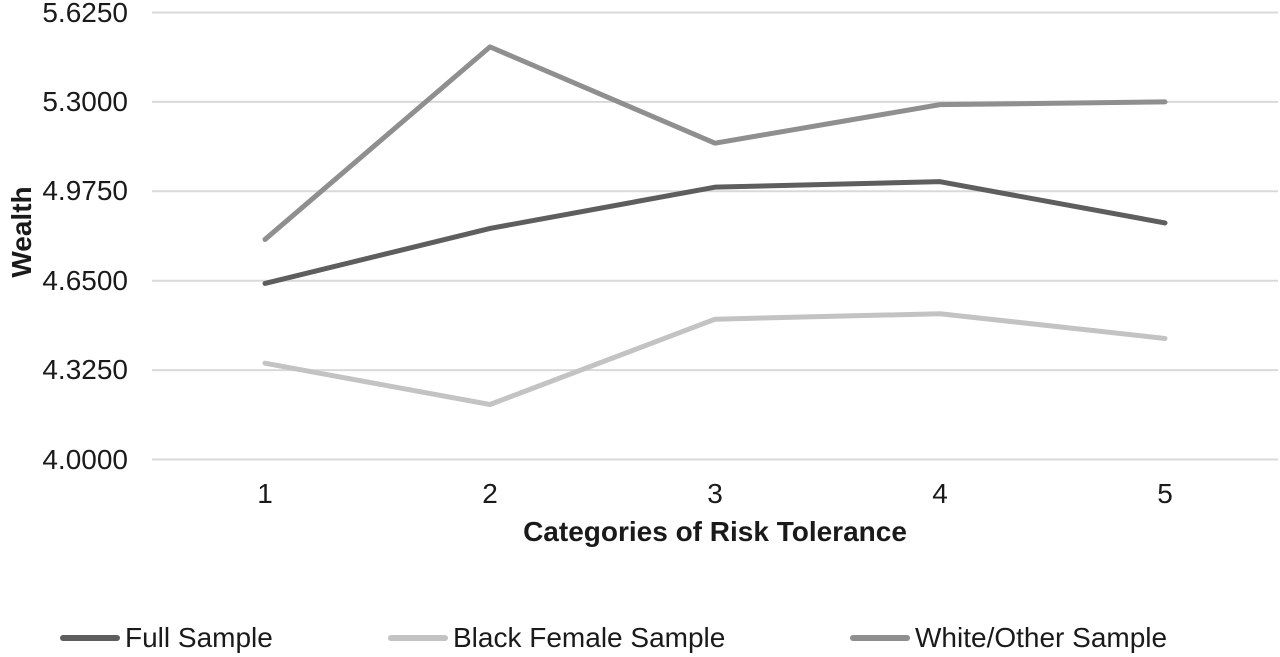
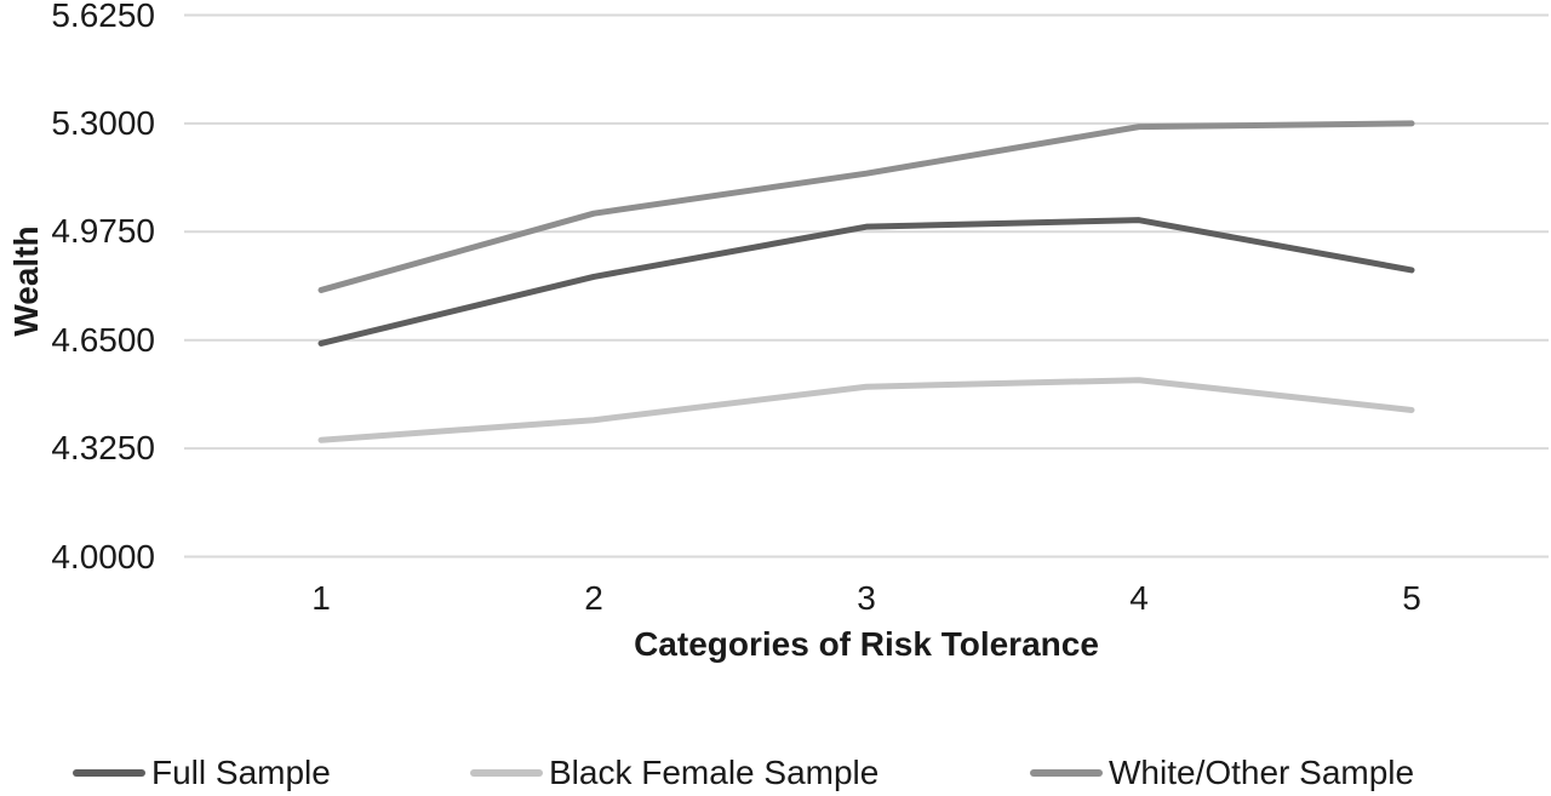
Black Female Sample/2: 4.20 -> 4.41
White/Other Sample/2: 5.50 -> 5.03
